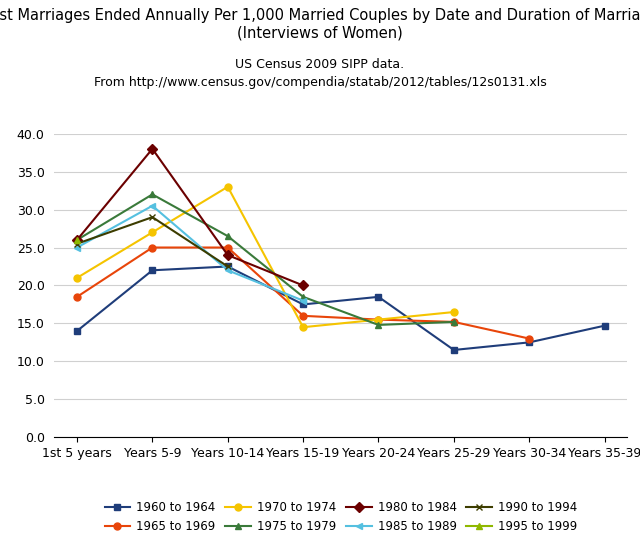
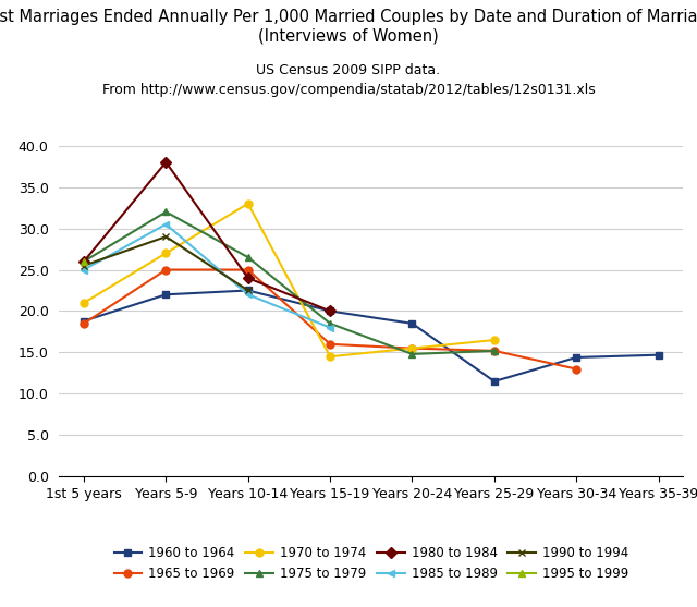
1960 to 1964/1st 5 years: 14.0 -> 18.8
1960 to 1964/Years 15-19: 17.5 -> 20.0
1960 to 1964/Years 30-34: 12.5 -> 14.4
